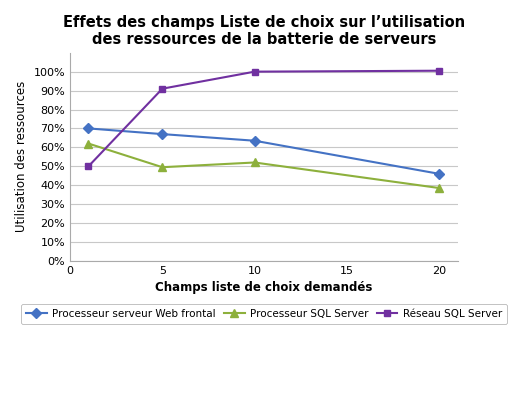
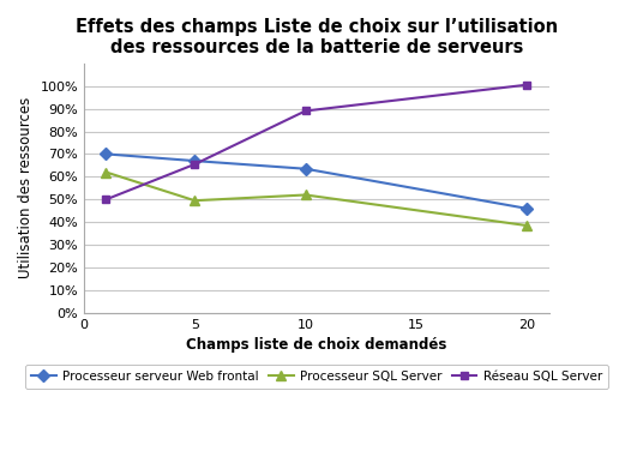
Réseau SQL Server/5: 91% -> 66%
Réseau SQL Server/10: 100% -> 89%
